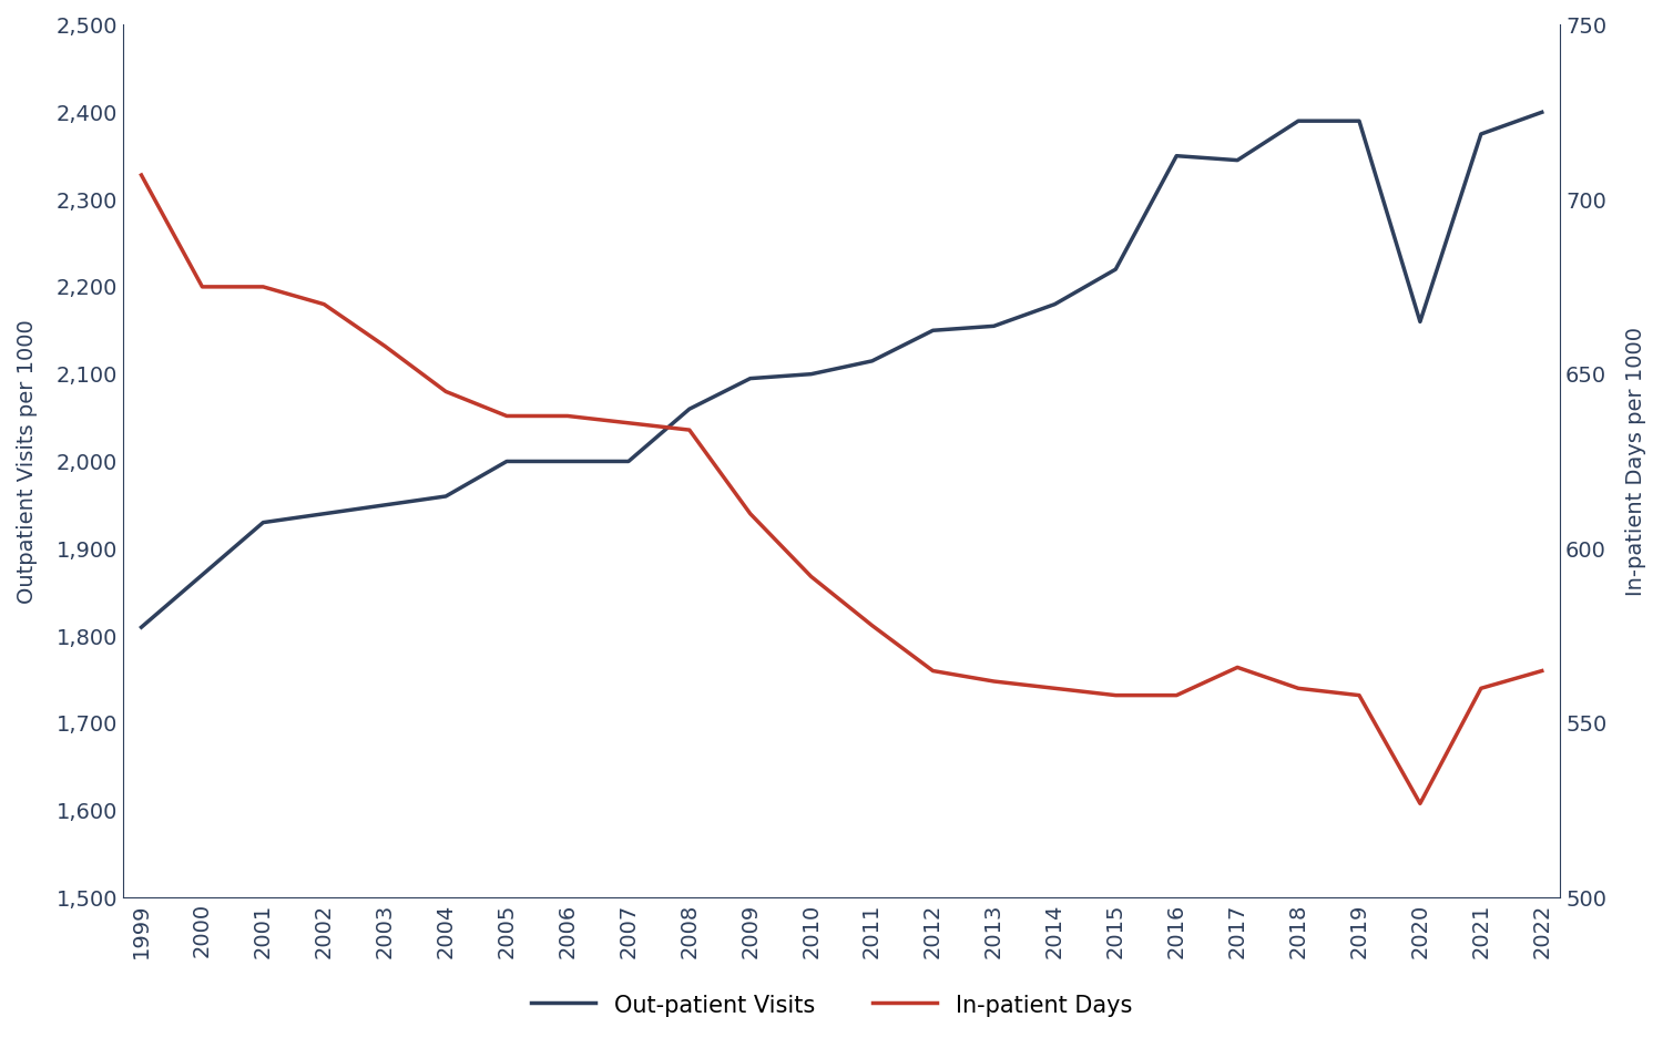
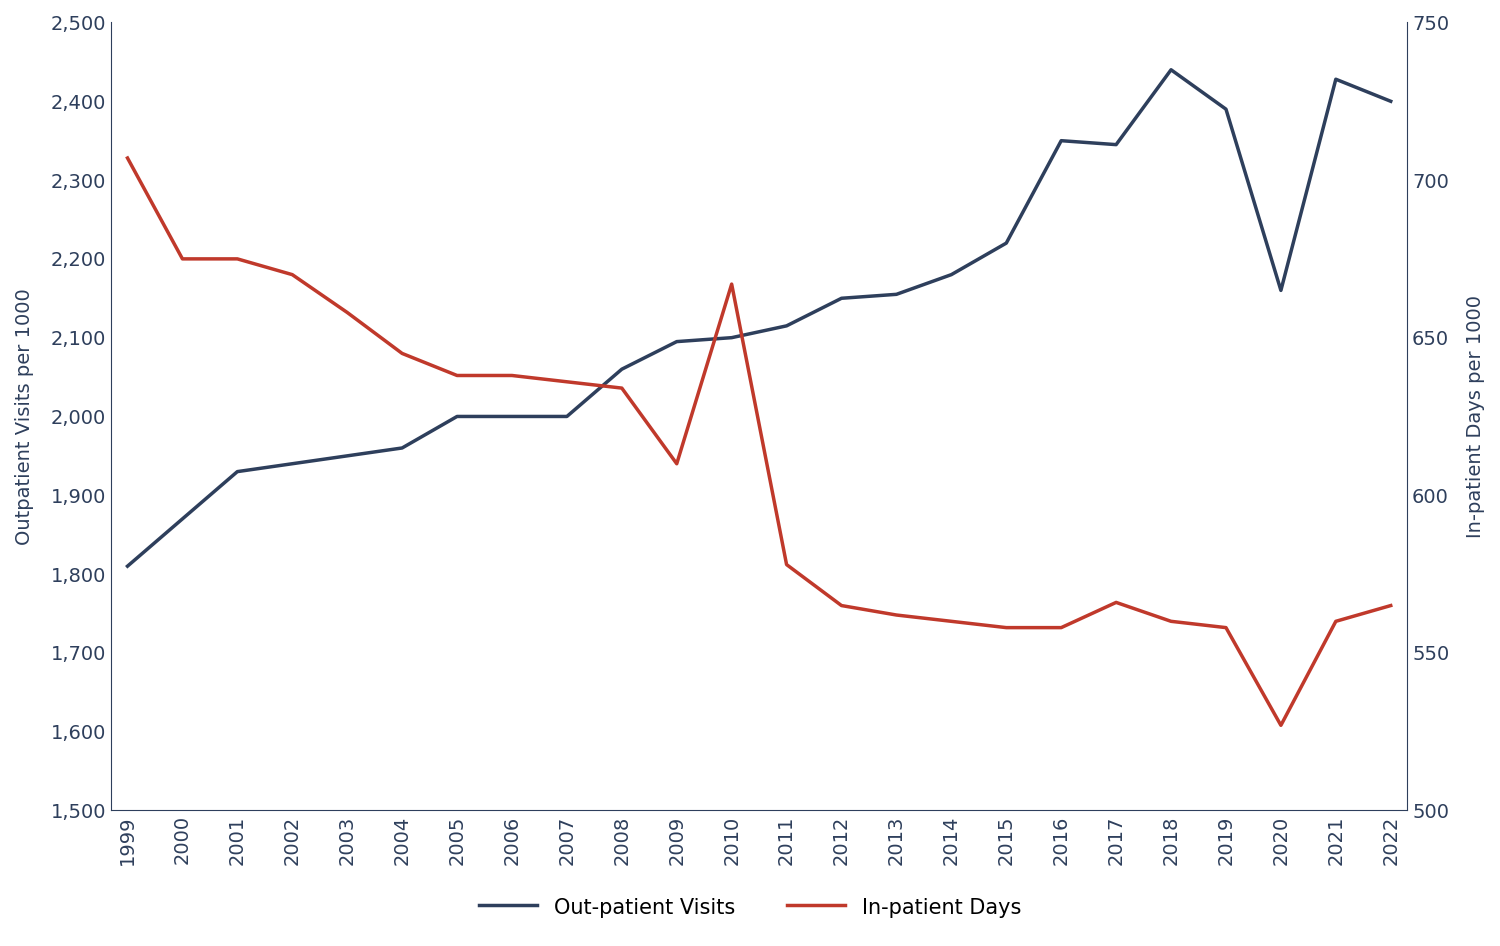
In-patient Days/2010: 592 -> 667
Out-patient Visits/2018: 2,390 -> 2,440
Out-patient Visits/2021: 2,375 -> 2,428
